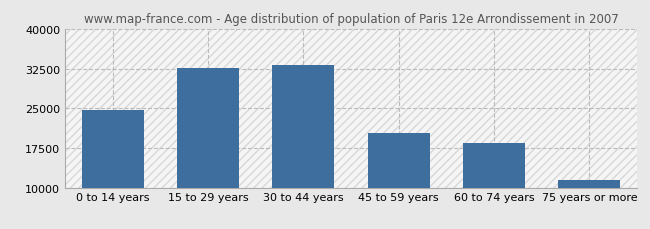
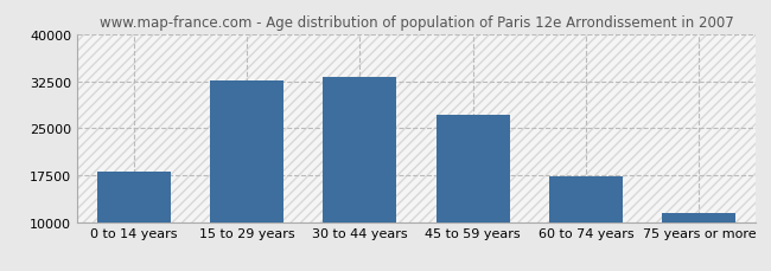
0 to 14 years: 24600 -> 18100
45 to 59 years: 20400 -> 27200
60 to 74 years: 18400 -> 17300
